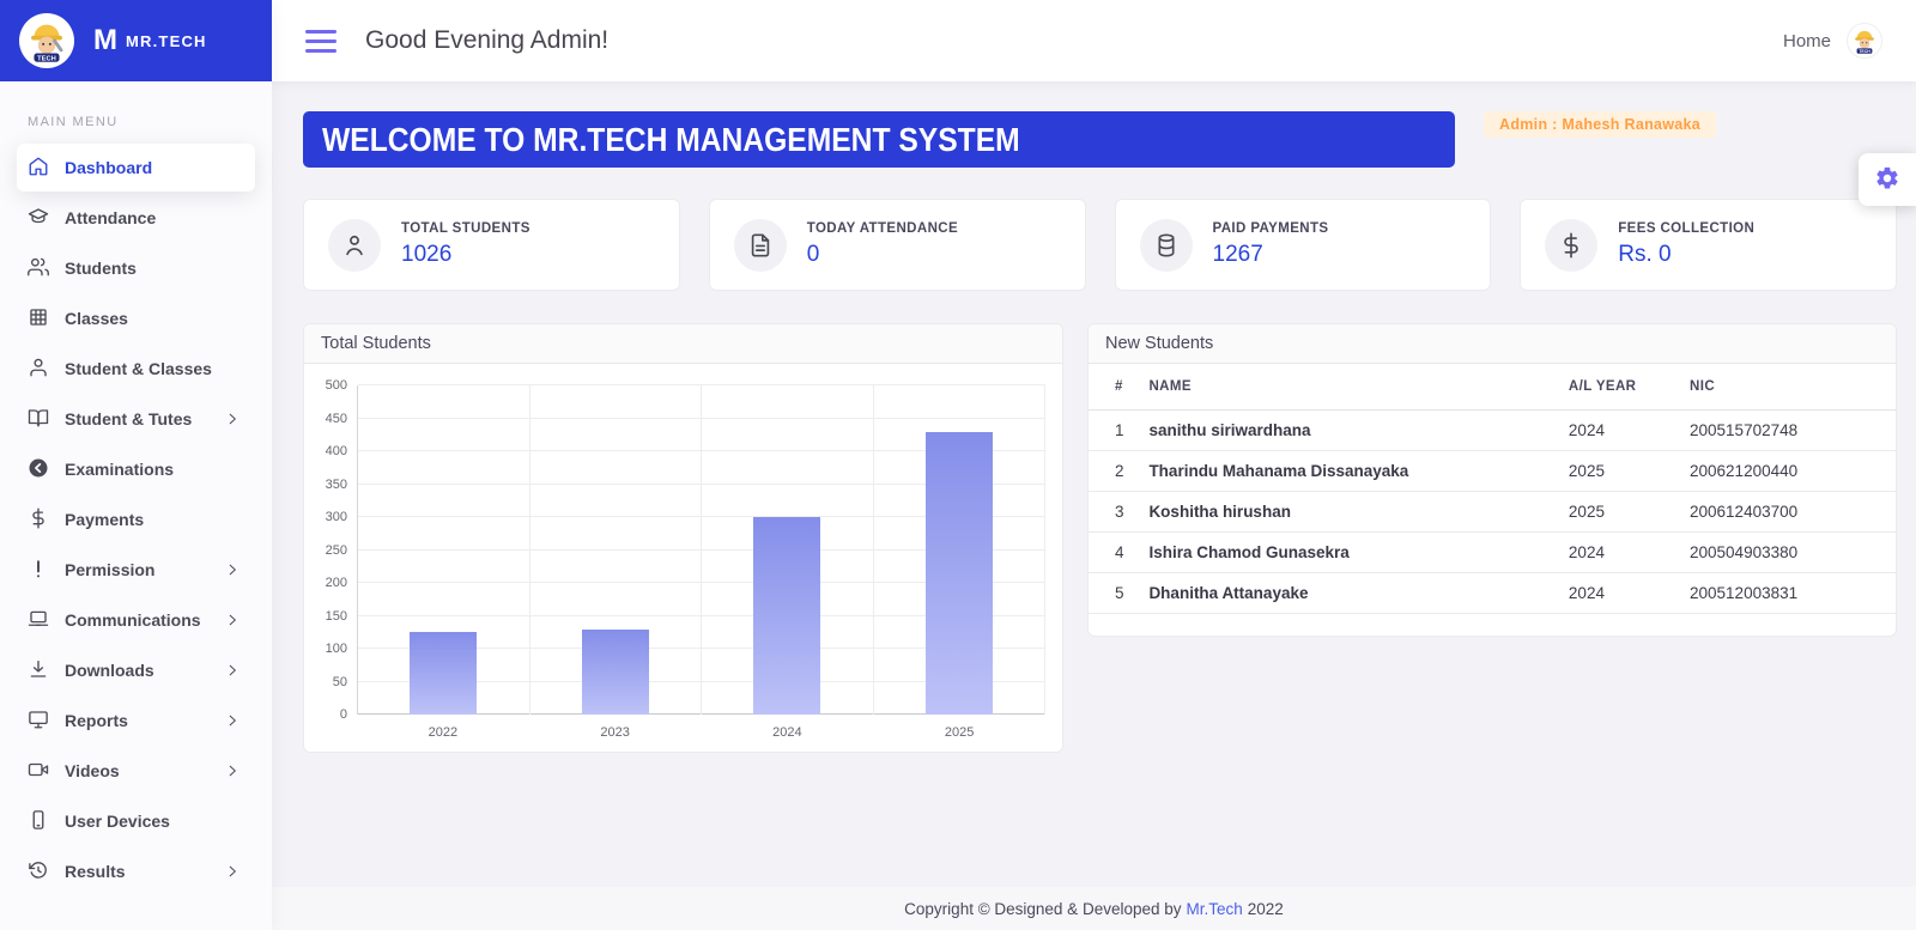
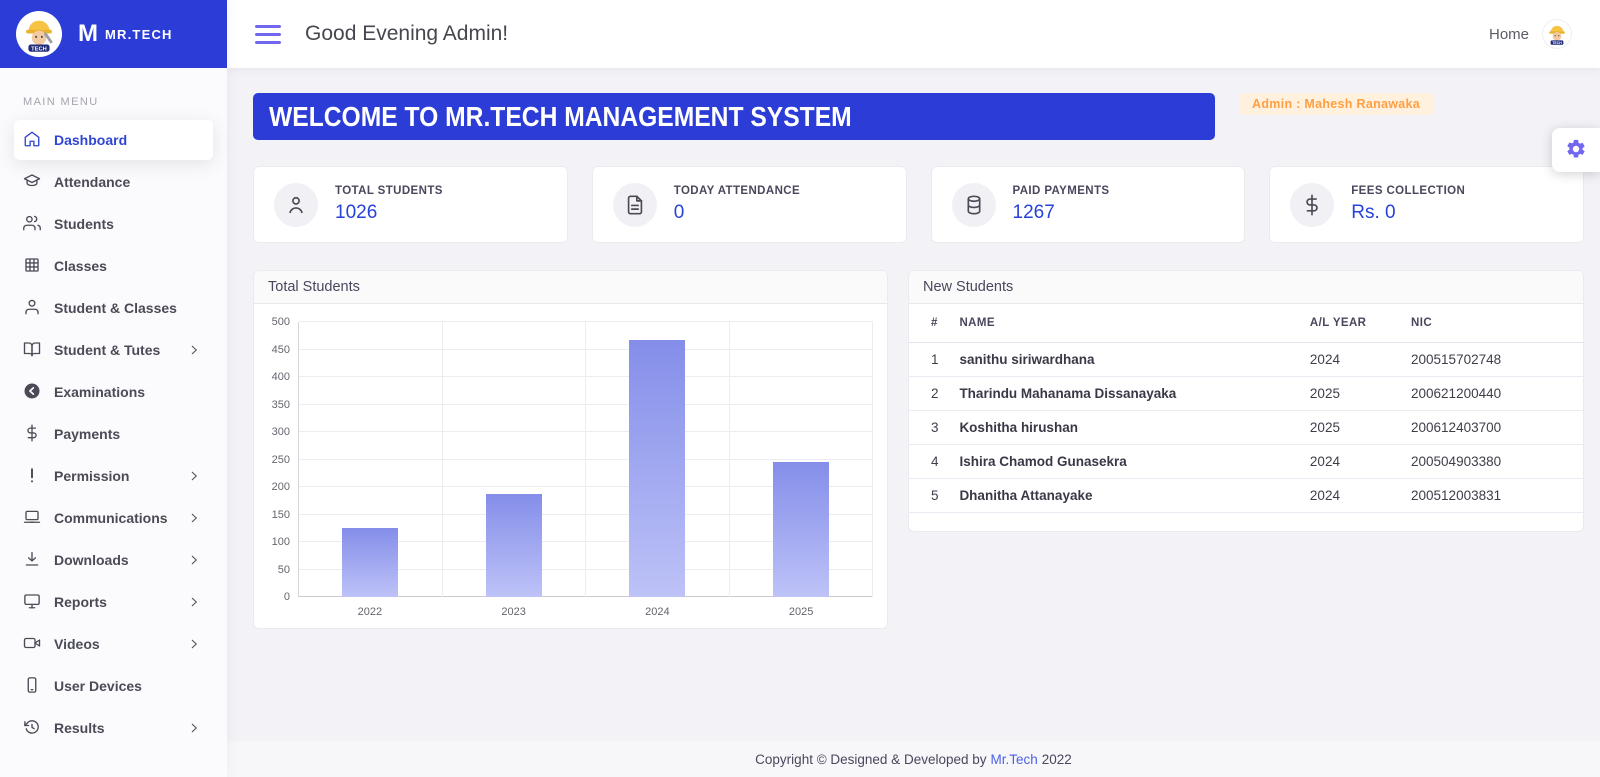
2023: 130 -> 190
2024: 300 -> 470
2025: 430 -> 240
